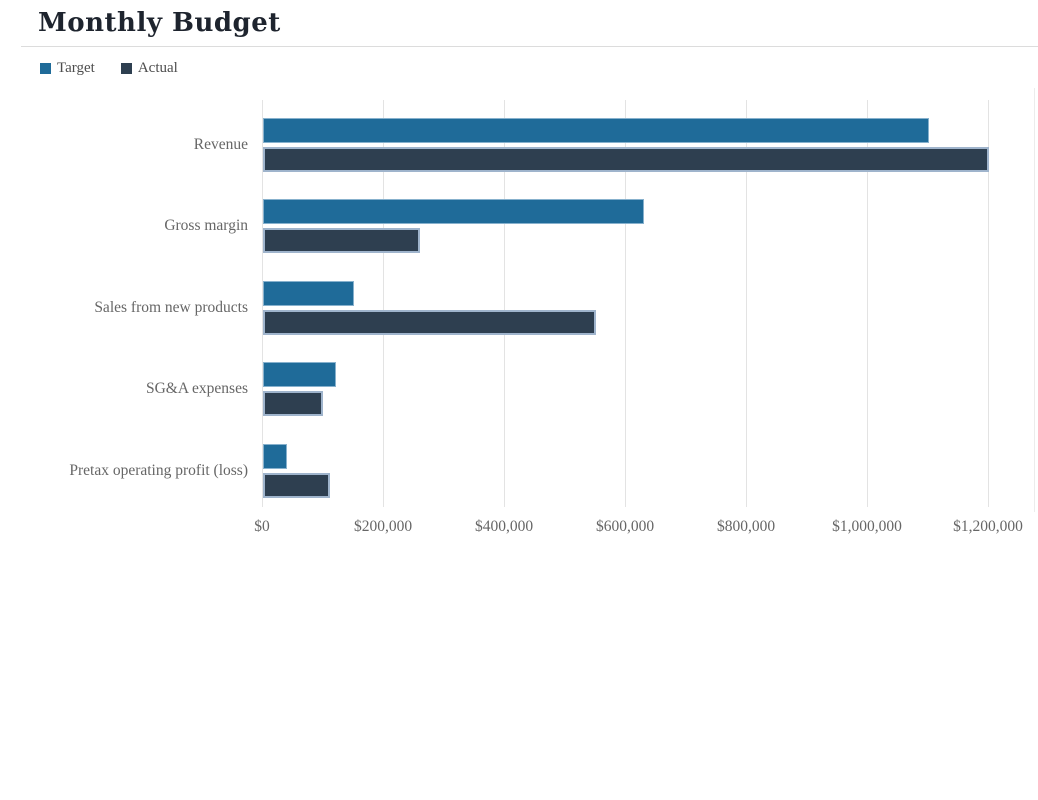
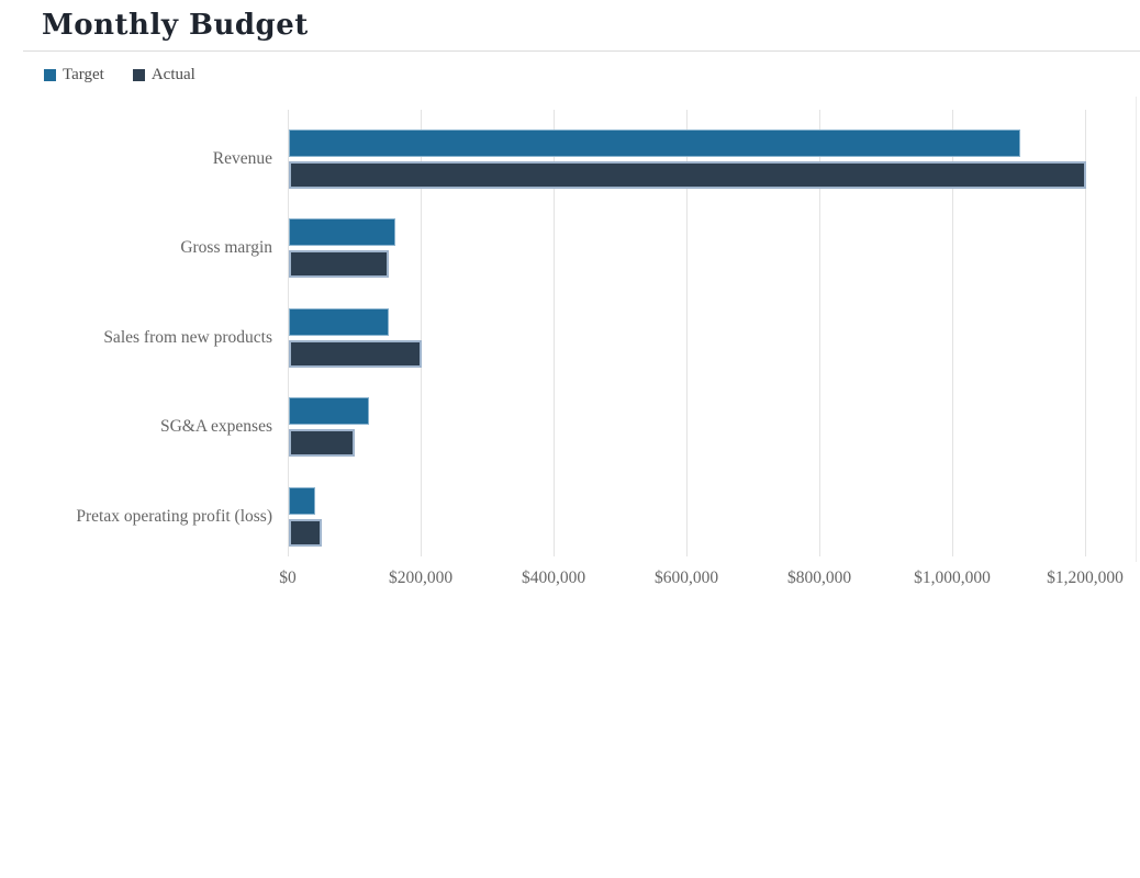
Target/Gross margin: $630000 -> $160000
Actual/Gross margin: $260000 -> $150000
Actual/Sales from new products: $550000 -> $200000
Actual/Pretax operating profit (loss): $110000 -> $50000
